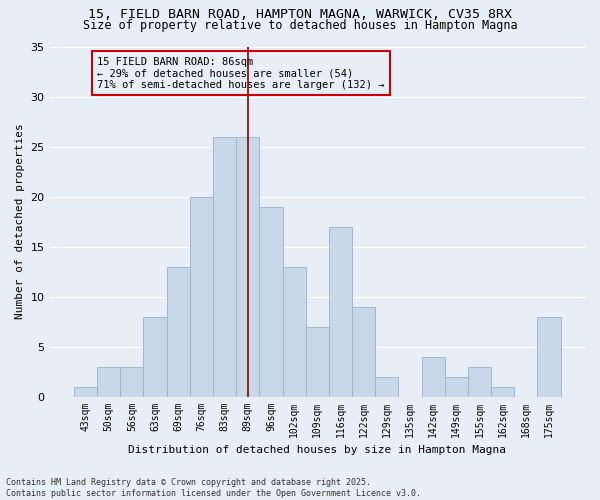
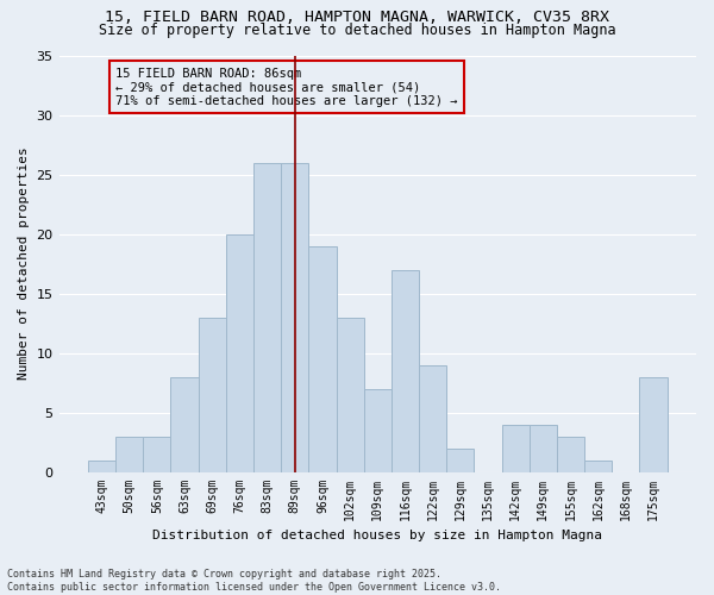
149sqm: 2 -> 4
